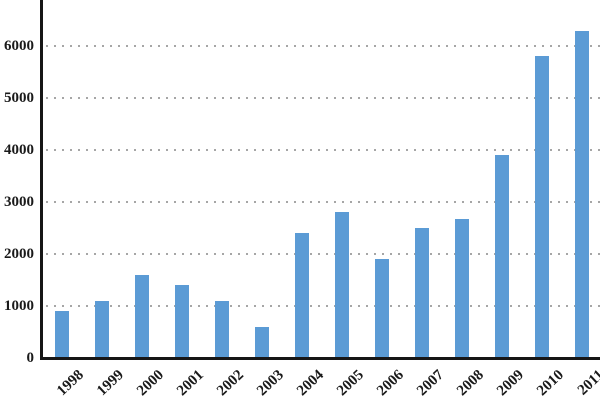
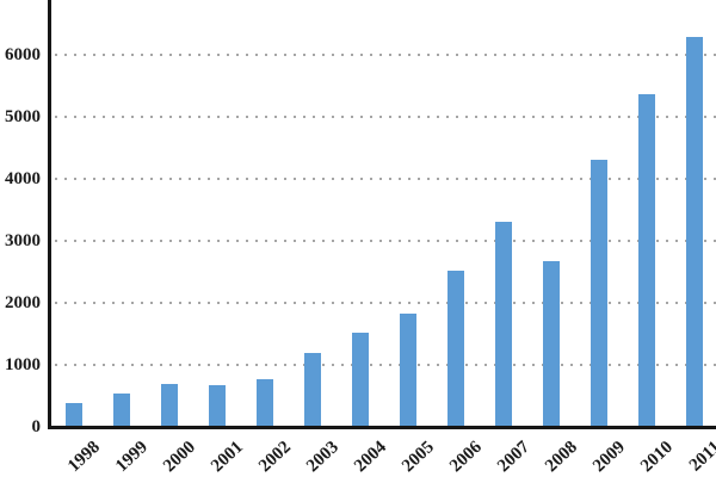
1998: 900 -> 400
1999: 1100 -> 500
2000: 1600 -> 700
2001: 1400 -> 700
2002: 1100 -> 800
2003: 600 -> 1200
2004: 2400 -> 1500
2005: 2800 -> 1800
2006: 1900 -> 2500
2007: 2500 -> 3300
2009: 3900 -> 4300
2010: 5800 -> 5400
